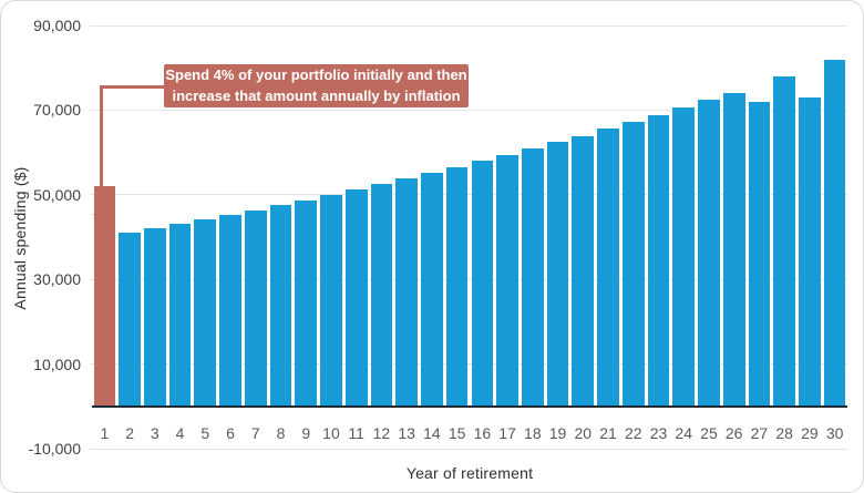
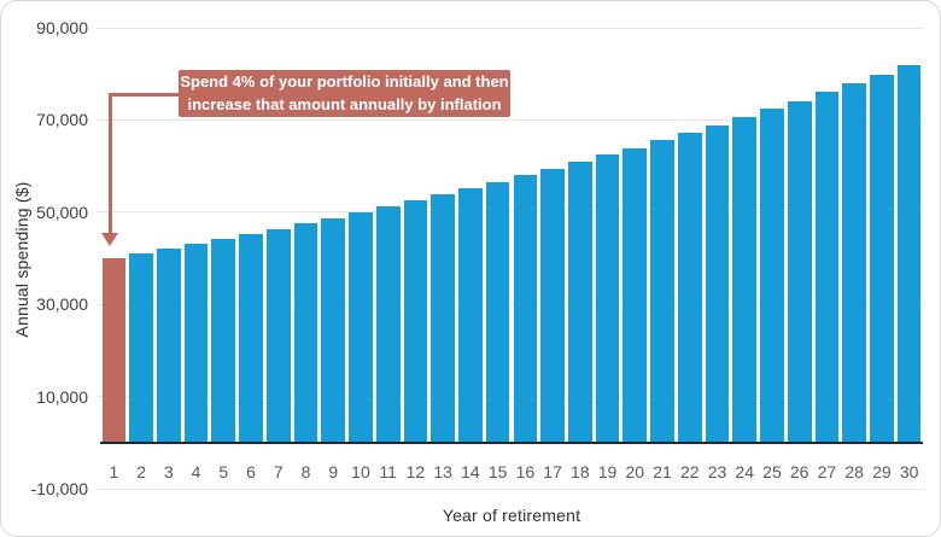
1: 52000 -> 40000
27: 72000 -> 76000
29: 73000 -> 80000
